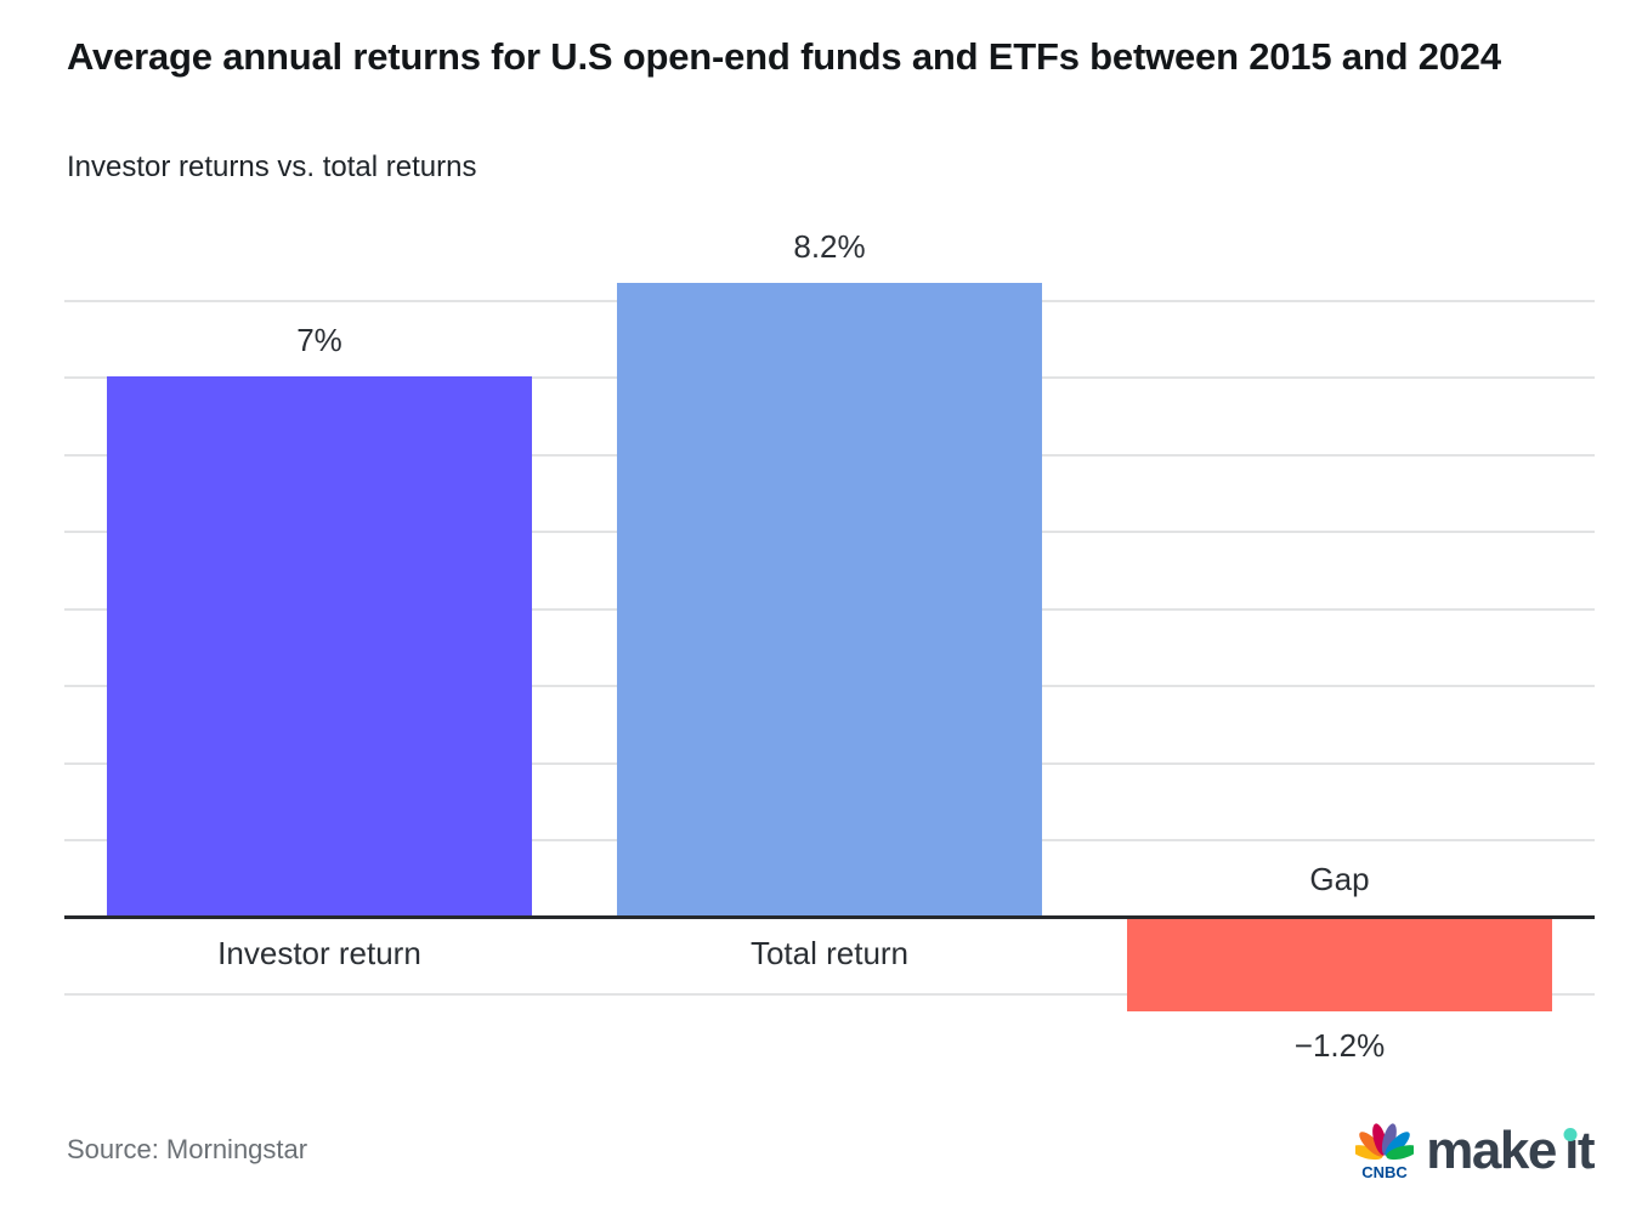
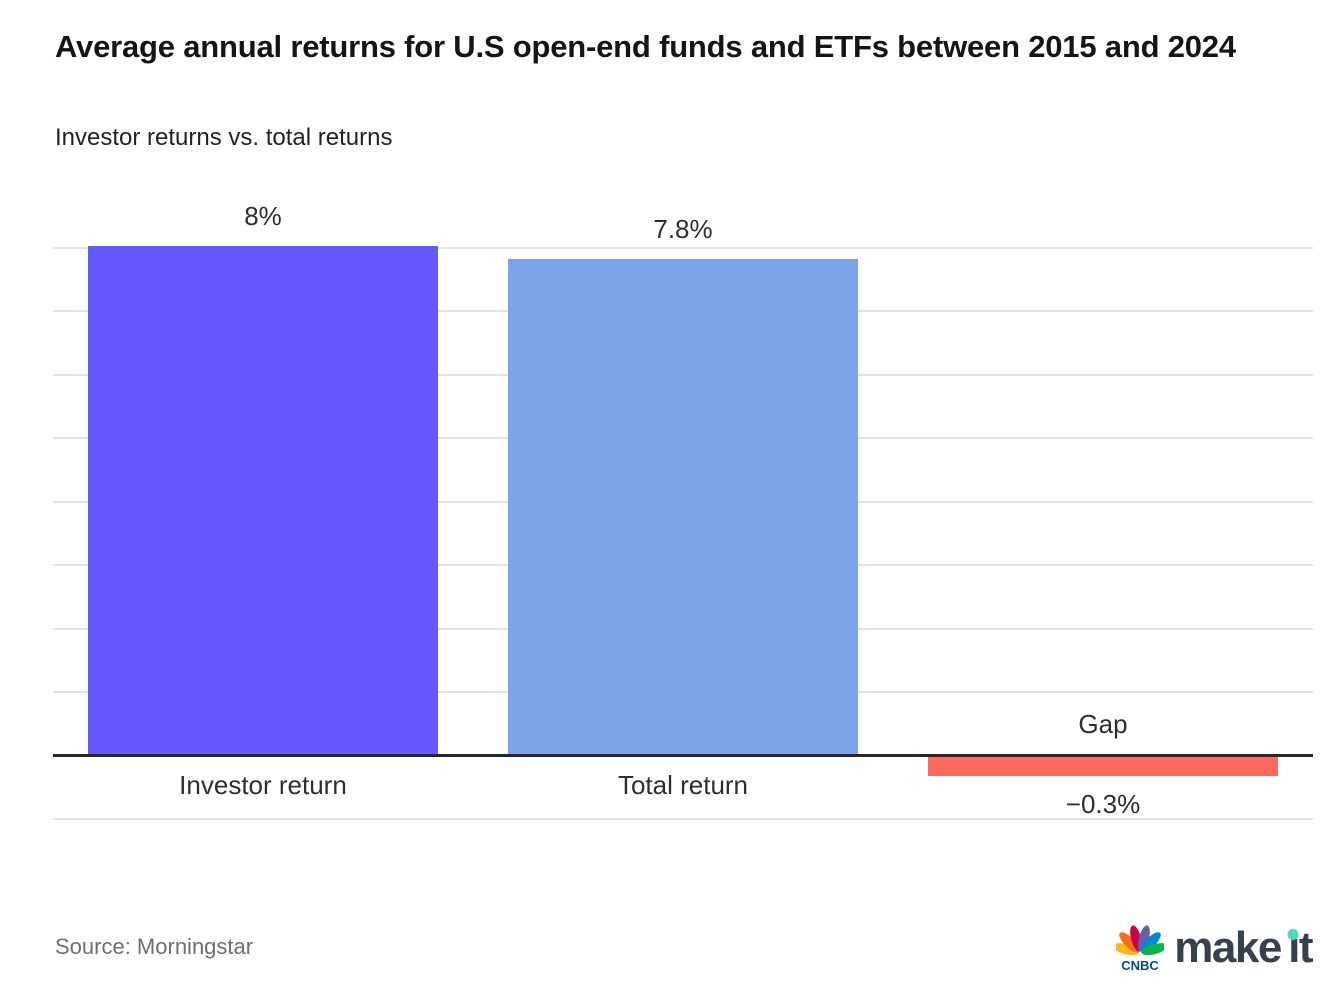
Investor return: 7% -> 8%
Total return: 8.2% -> 7.8%
Gap: −1.2% -> −0.3%
